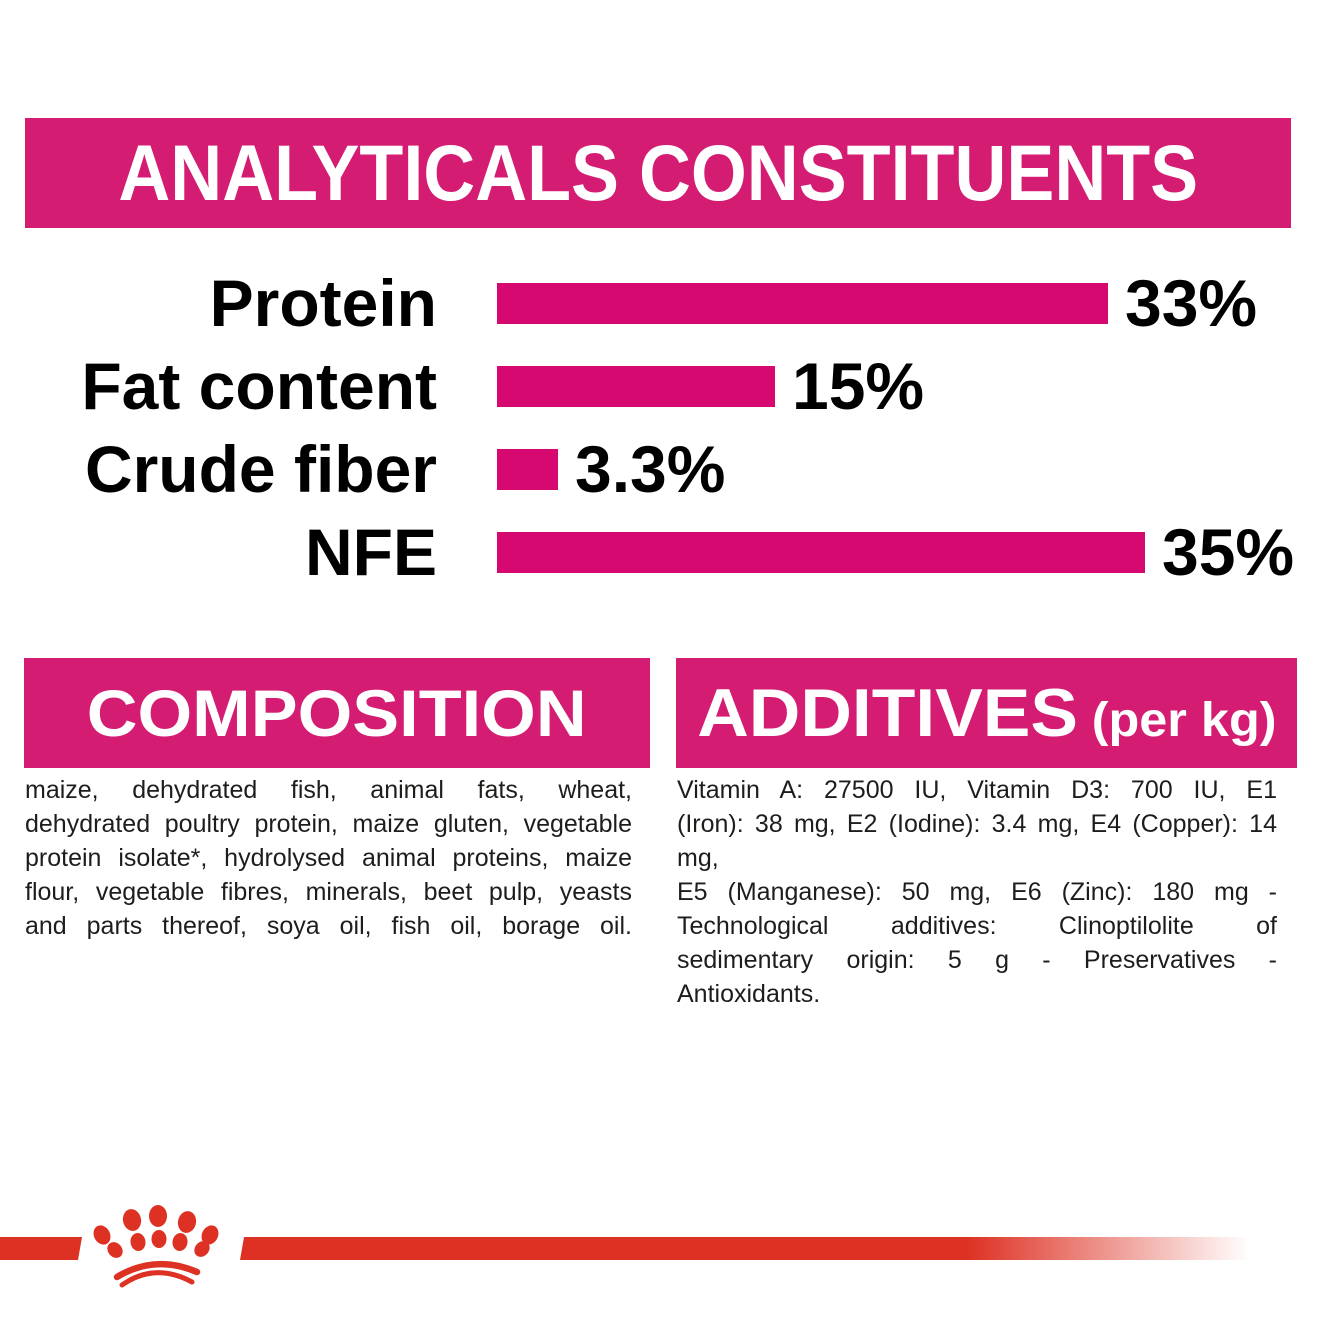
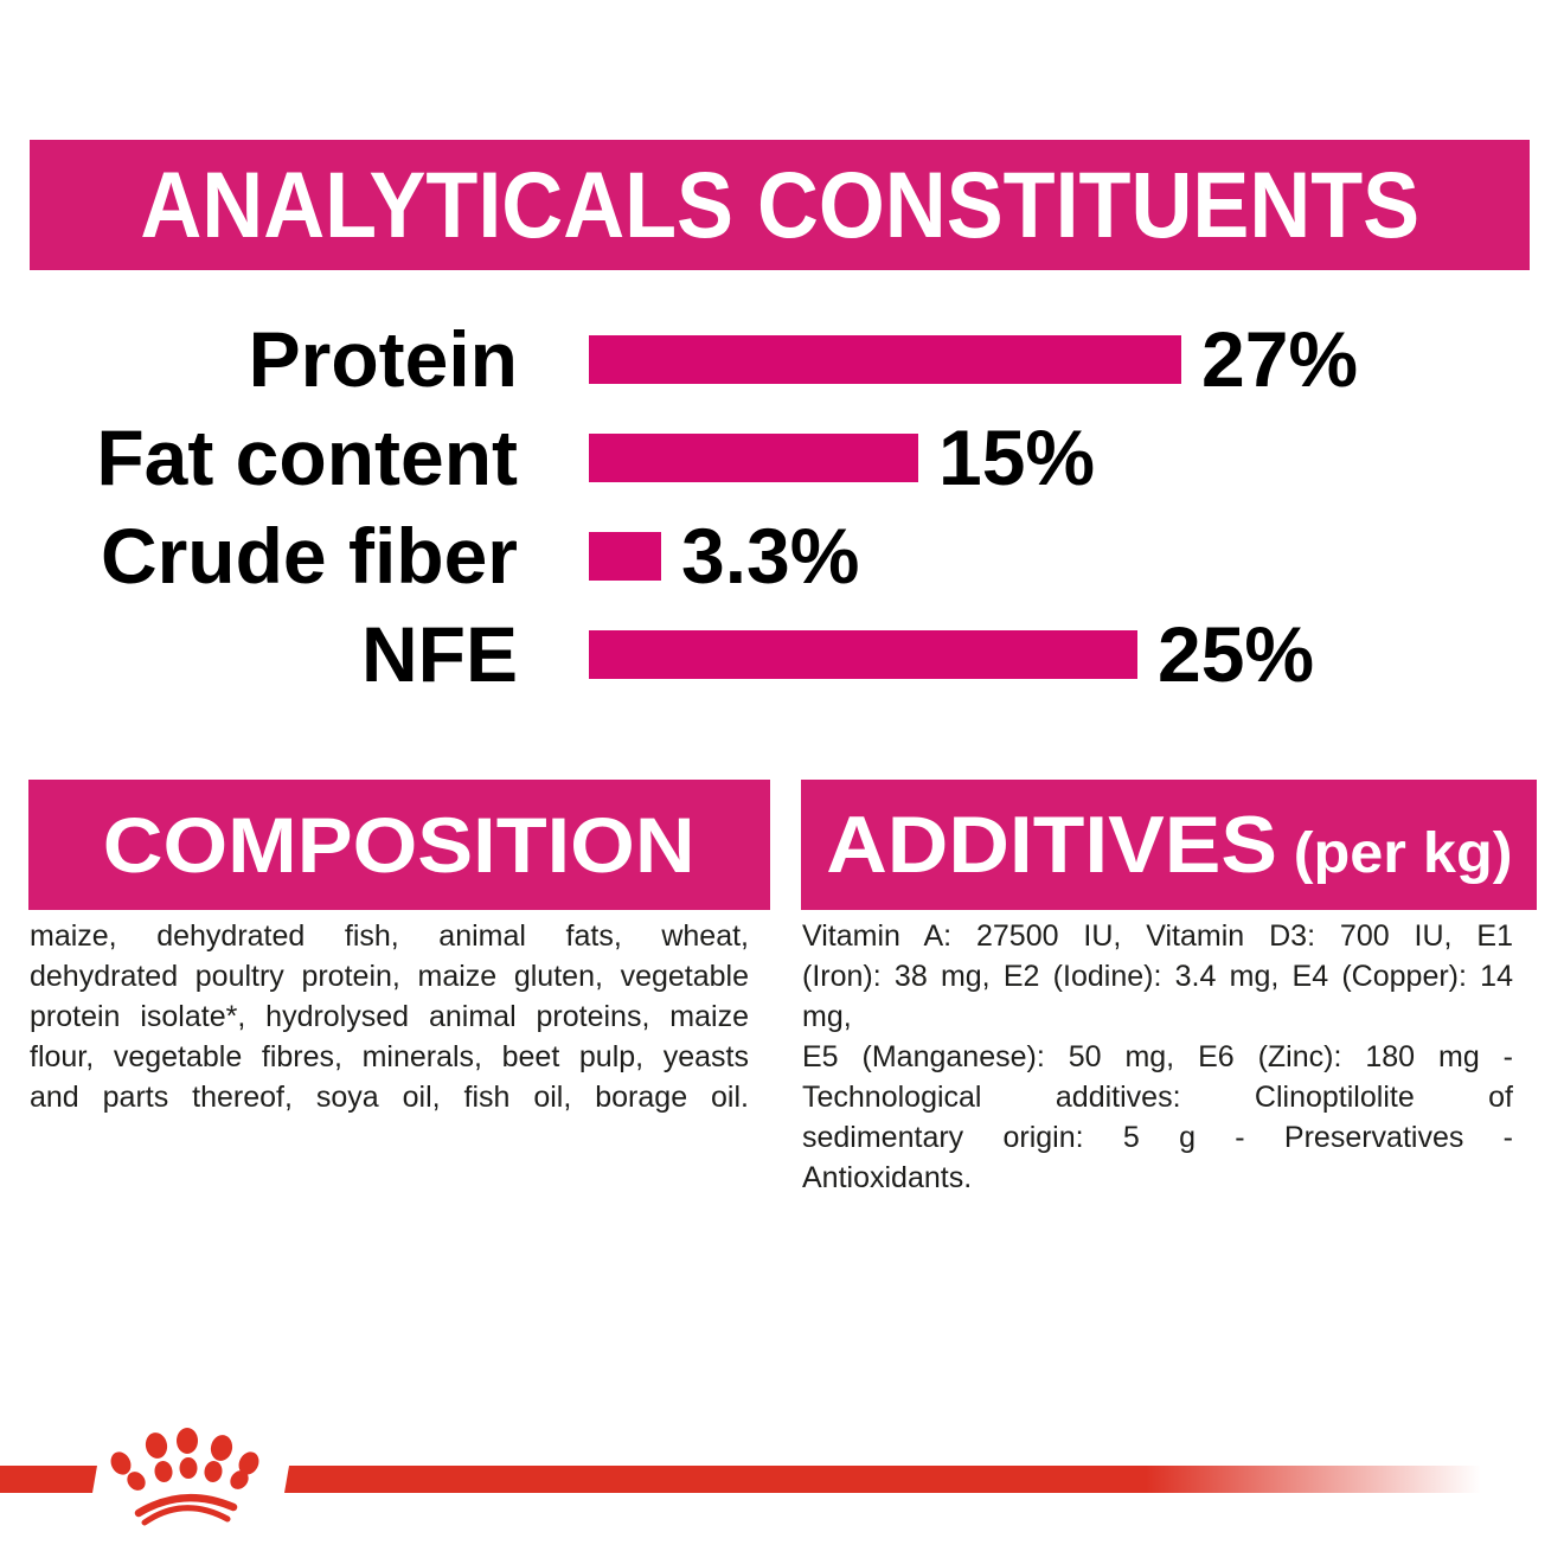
Protein: 33% -> 27%
NFE: 35% -> 25%
